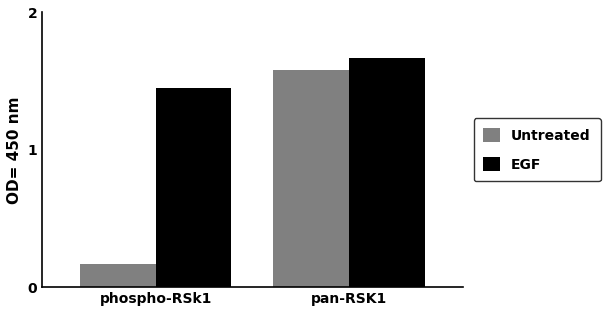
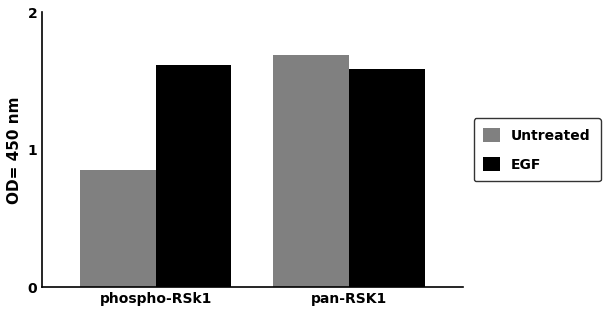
Untreated/phospho-RSk1: 0.17 -> 0.85
EGF/phospho-RSk1: 1.45 -> 1.62
Untreated/pan-RSK1: 1.58 -> 1.69
EGF/pan-RSK1: 1.67 -> 1.59
